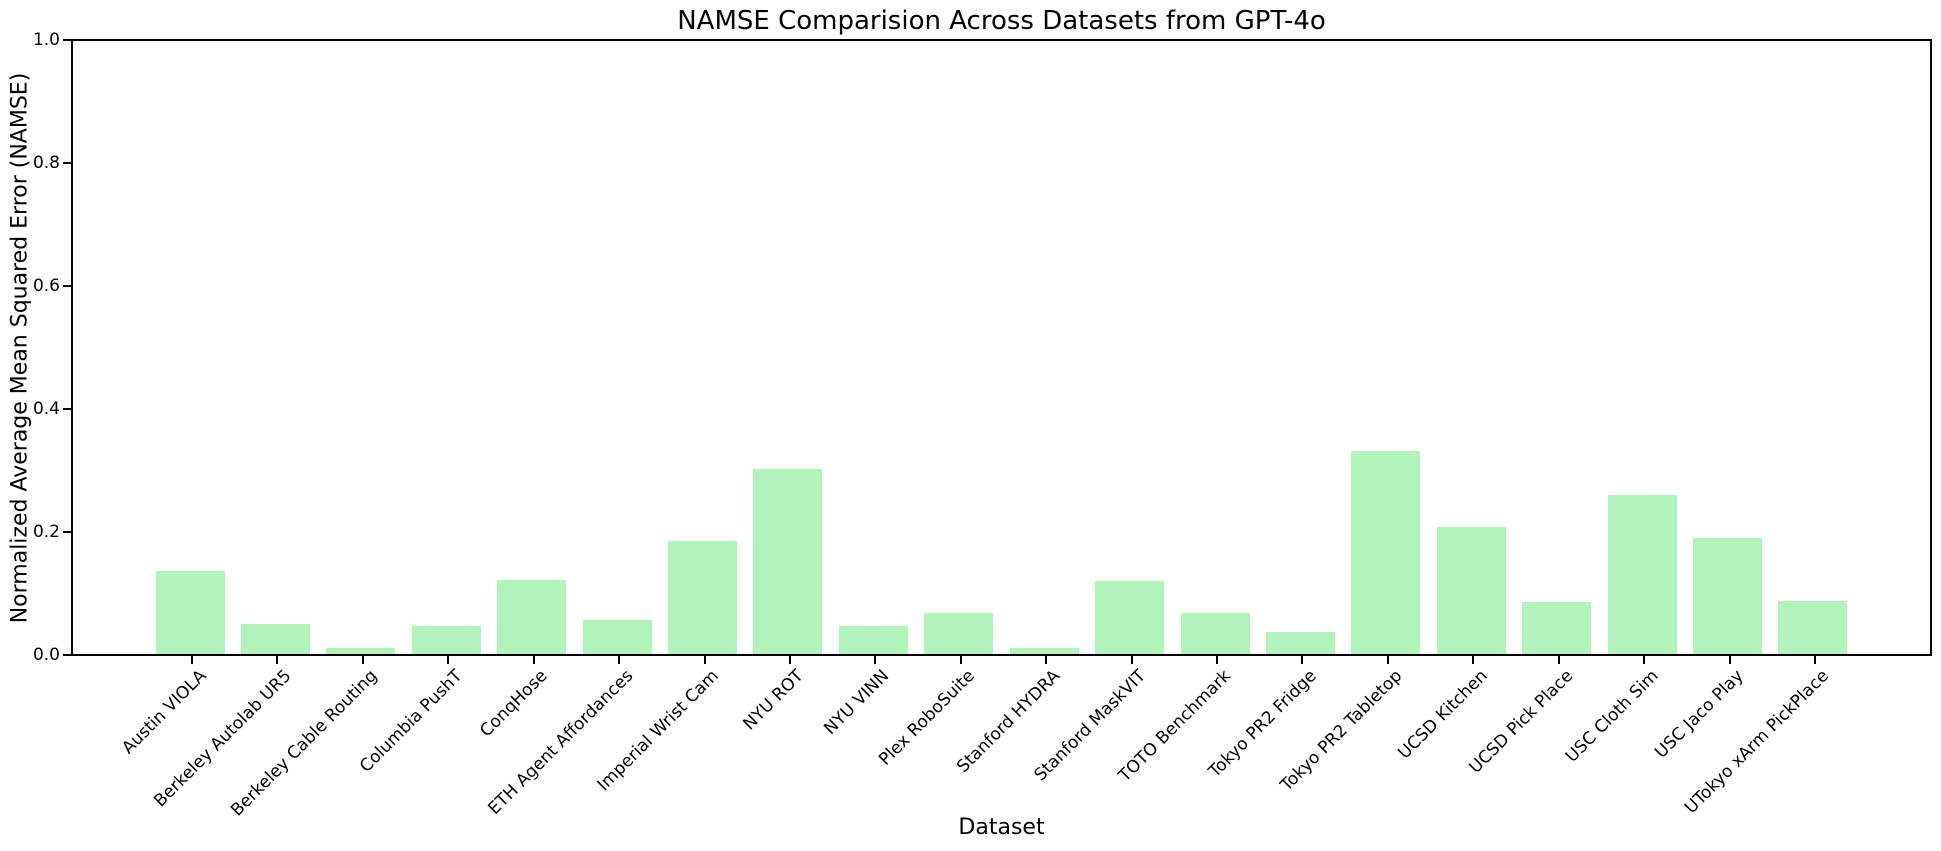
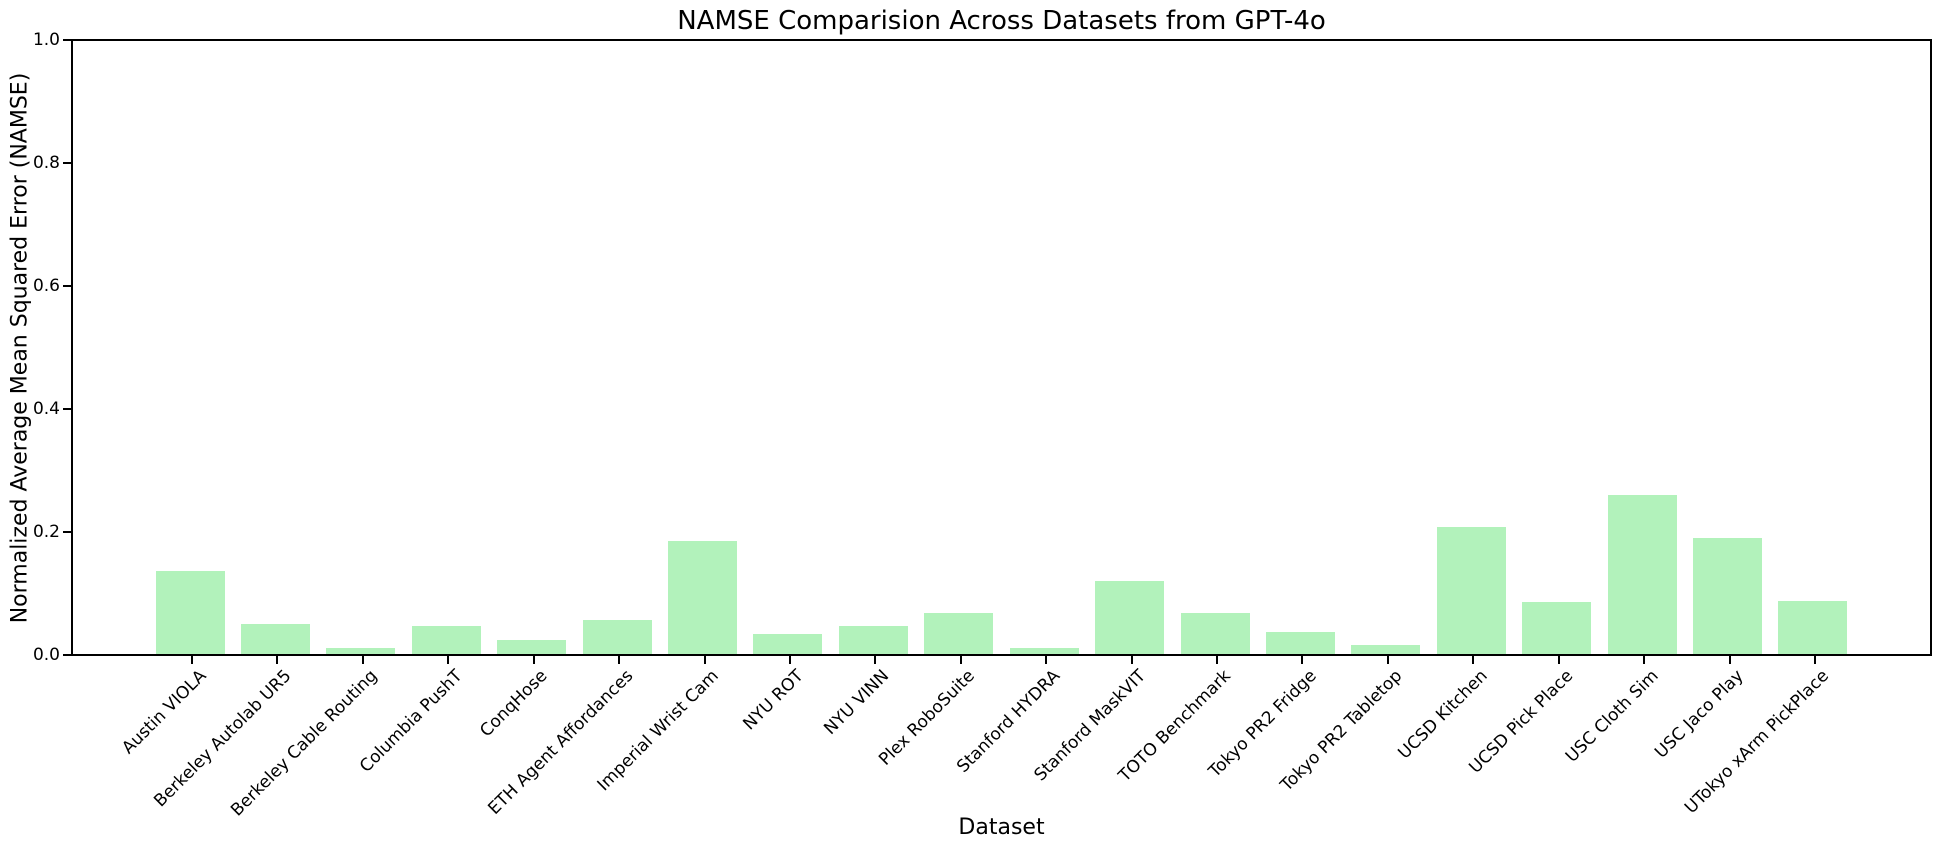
ConqHose: 0.12 -> 0.02
NYU ROT: 0.30 -> 0.03
Tokyo PR2 Tabletop: 0.33 -> 0.01
